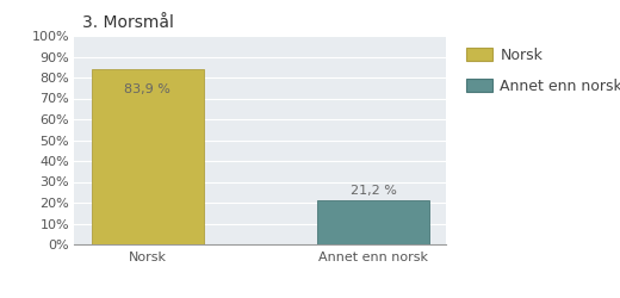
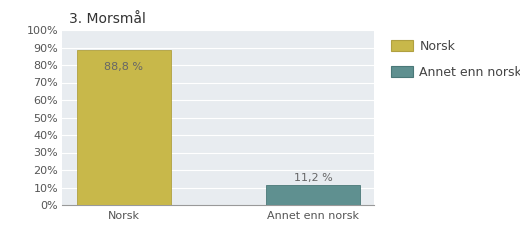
Norsk: 83,9 -> 88,8
Annet enn norsk: 21,2 -> 11,2
